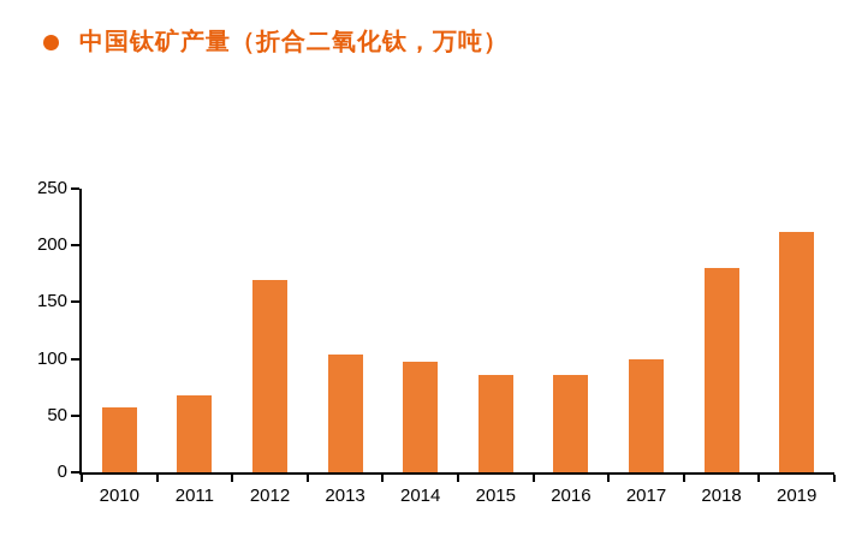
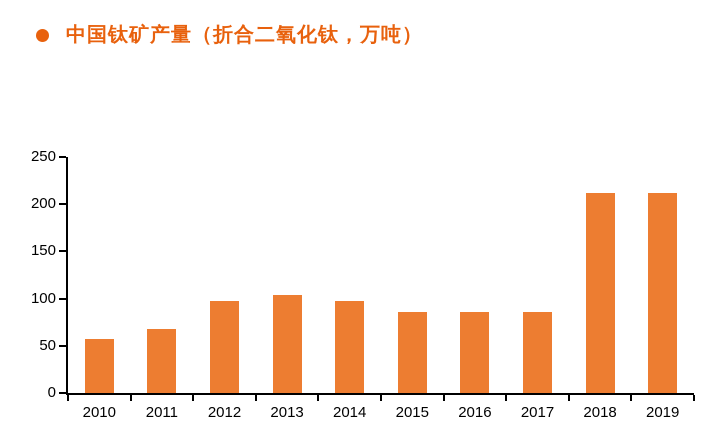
2012: 170 -> 100
2017: 100 -> 90
2018: 180 -> 210
